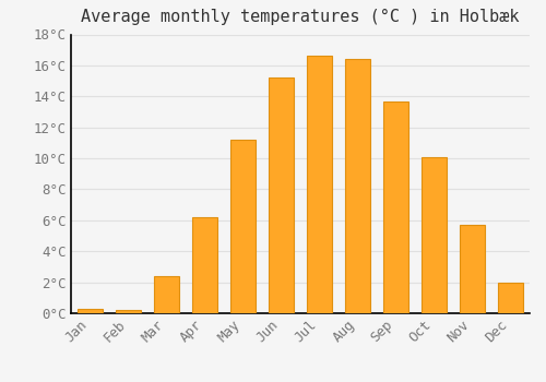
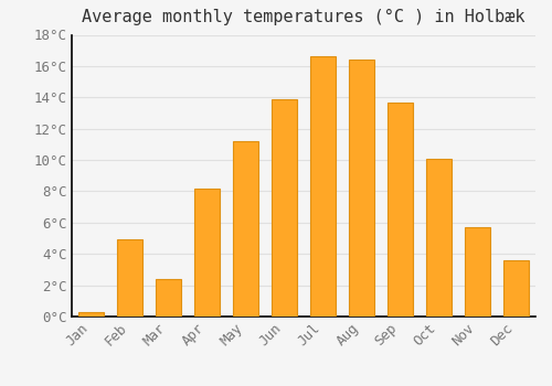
Feb: 0.2°C -> 4.9°C
Apr: 6.2°C -> 8.2°C
Jun: 15.2°C -> 13.9°C
Dec: 2.0°C -> 3.6°C
